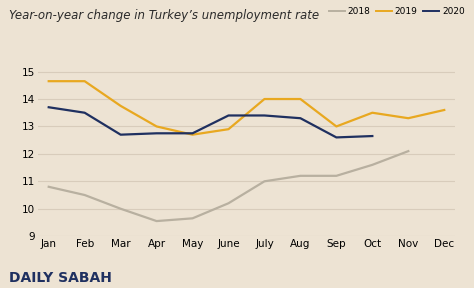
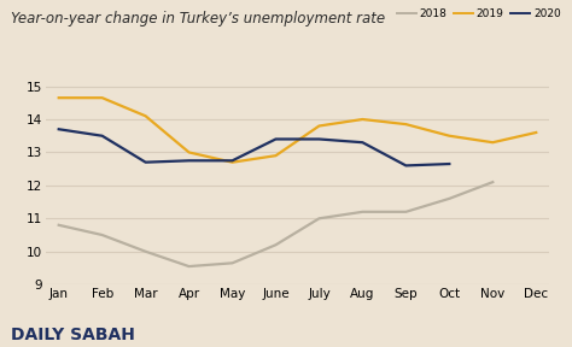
2019/Mar: 13.75 -> 14.10
2019/July: 14.00 -> 13.80
2019/Sep: 13.00 -> 13.85
